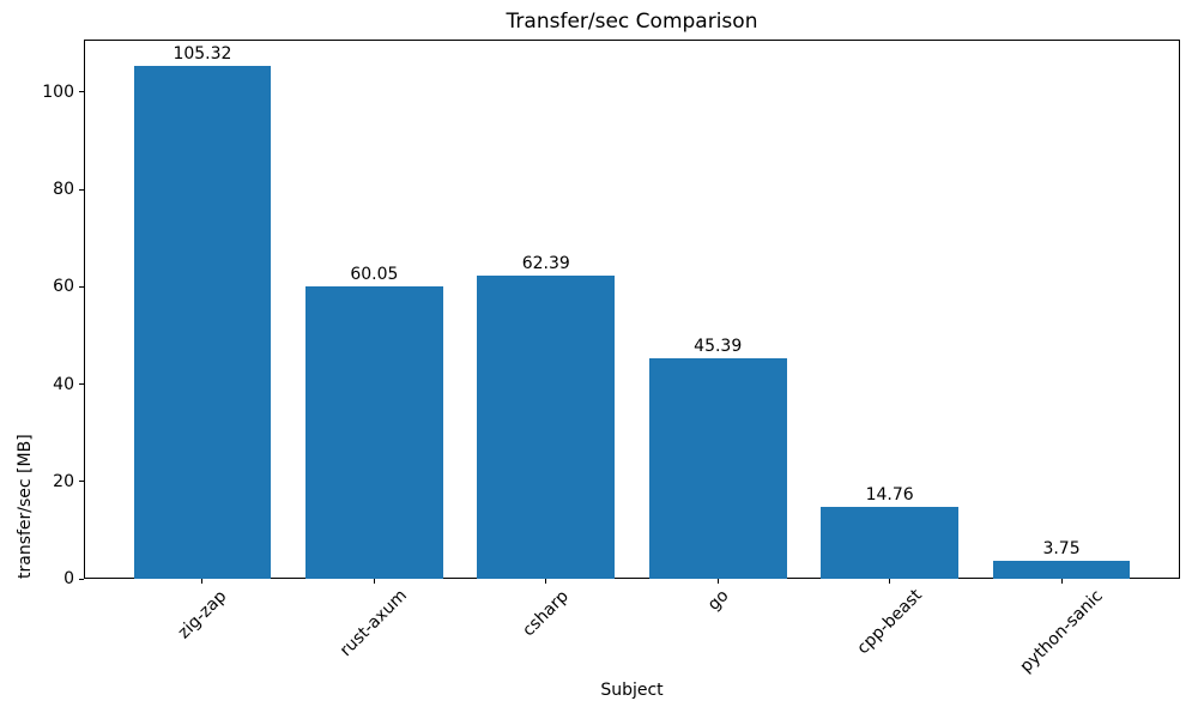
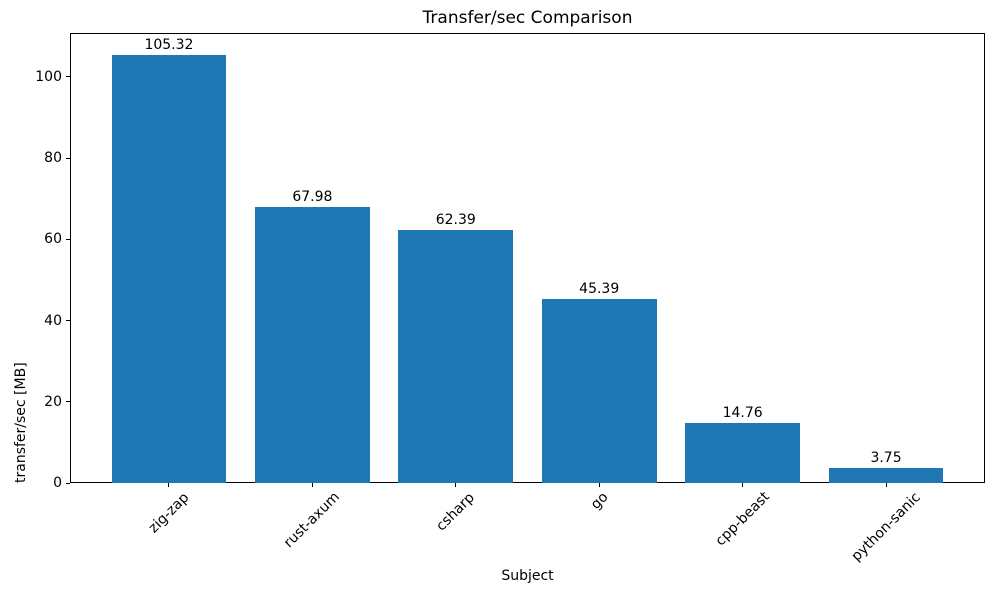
rust-axum: 60.05 -> 67.98
